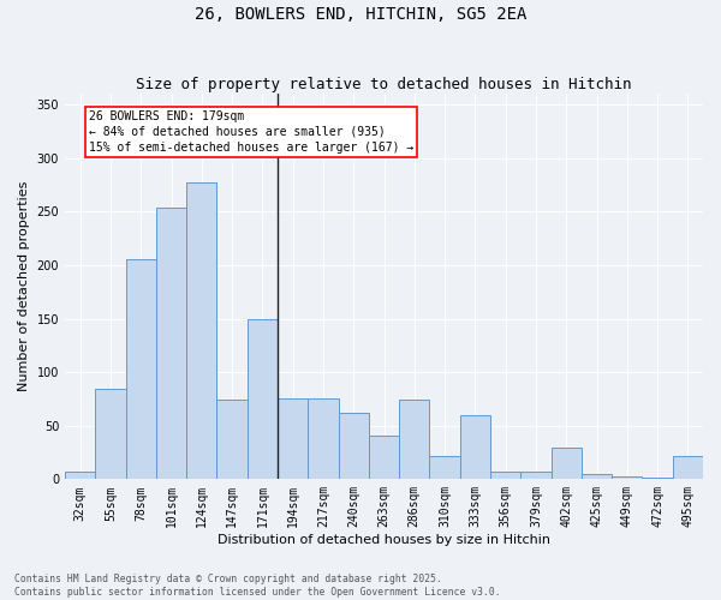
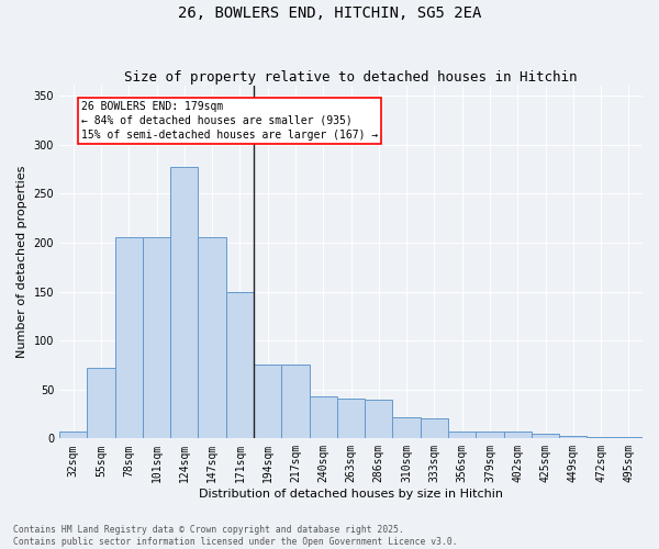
55sqm: 84 -> 72
101sqm: 254 -> 205
147sqm: 74 -> 205
240sqm: 62 -> 43
286sqm: 74 -> 40
333sqm: 60 -> 21
402sqm: 30 -> 7
495sqm: 22 -> 2
